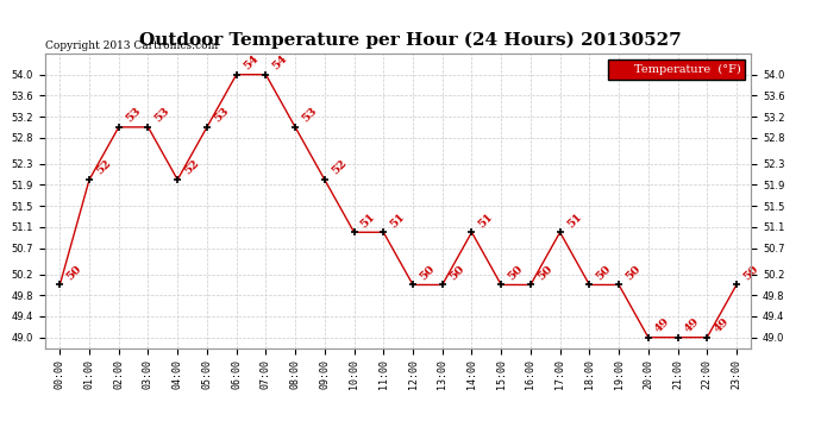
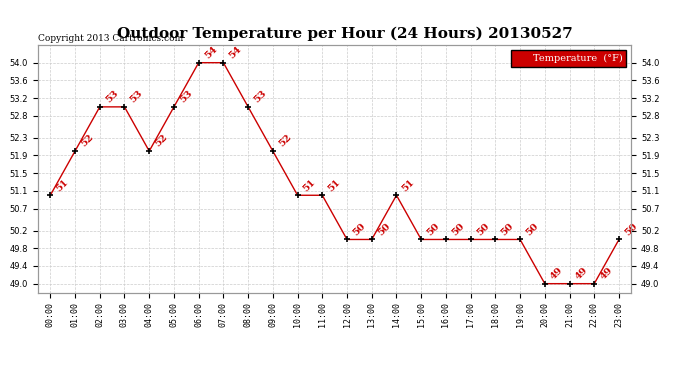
00:00: 50 -> 51
17:00: 51 -> 50
